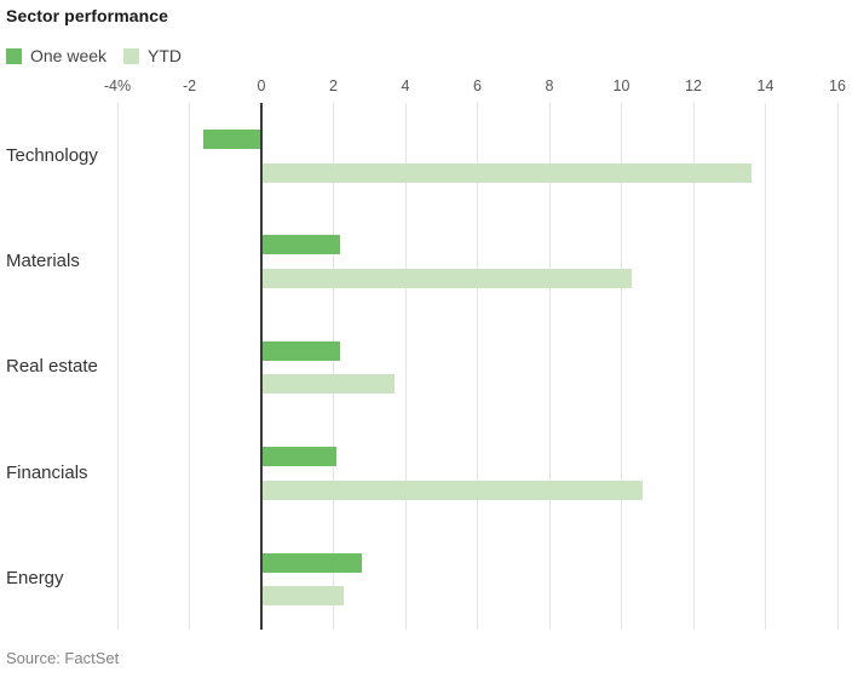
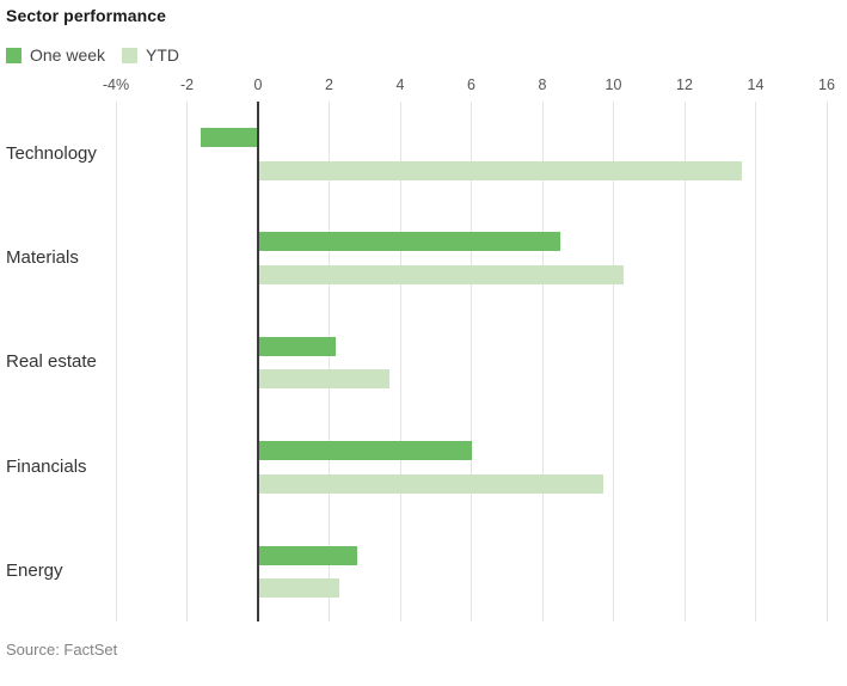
One week/Materials: 2.2 -> 8.5
One week/Financials: 2.1 -> 6.0
YTD/Financials: 10.6 -> 9.7
